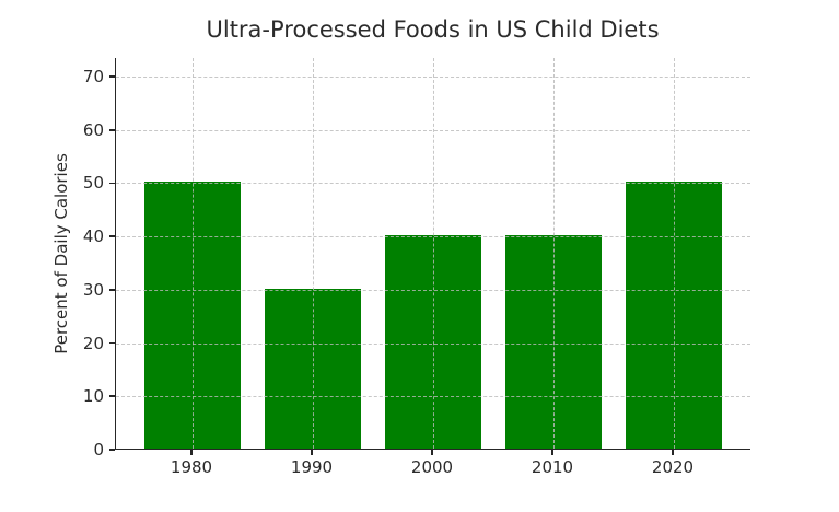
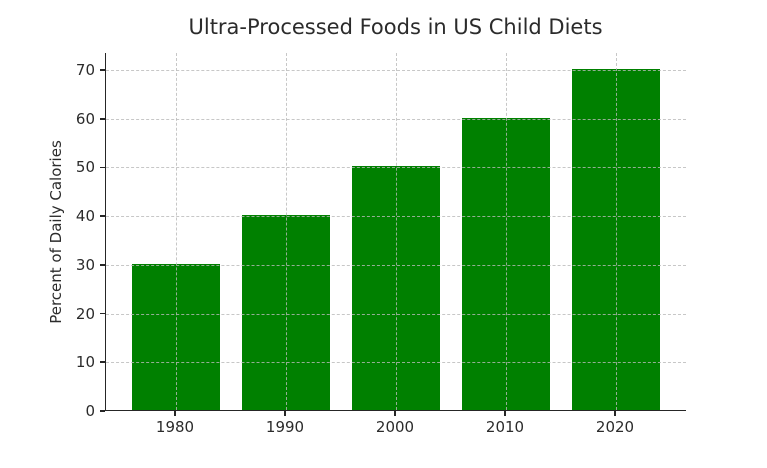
1980: 50 -> 30
1990: 30 -> 40
2000: 40 -> 50
2010: 40 -> 60
2020: 50 -> 70
